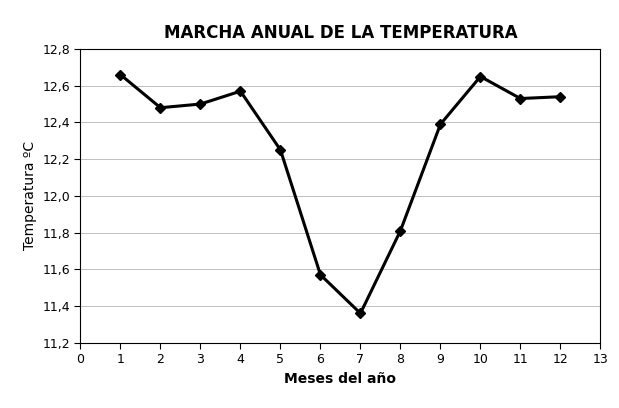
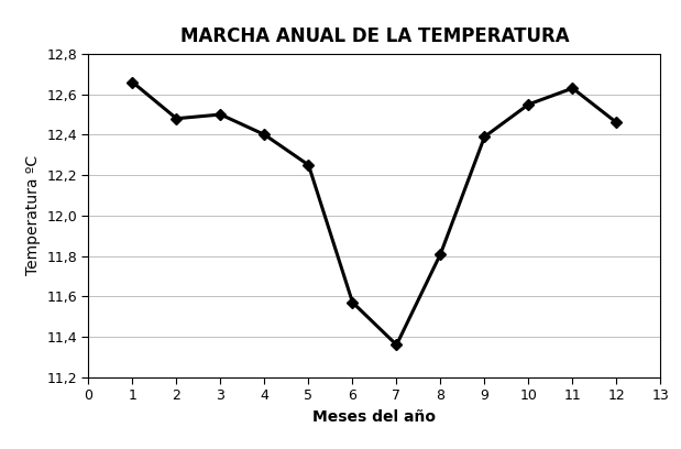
4: 12,57 -> 12,40
10: 12,65 -> 12,55
11: 12,53 -> 12,63
12: 12,54 -> 12,46
